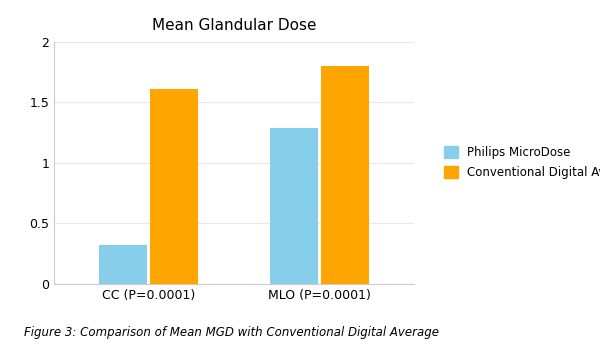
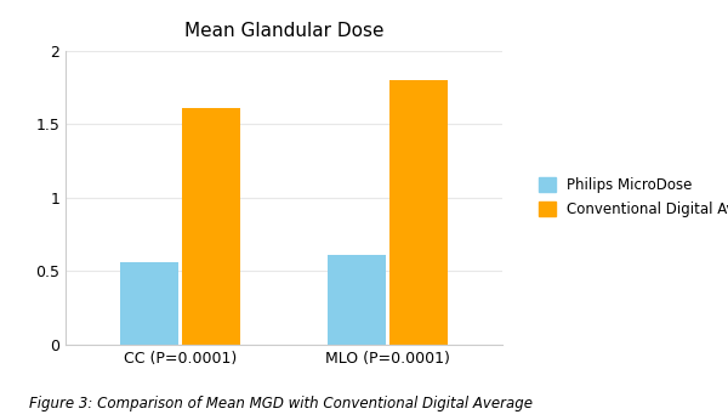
Philips MicroDose/CC (P=0.0001): 0.32 -> 0.56
Philips MicroDose/MLO (P=0.0001): 1.29 -> 0.61
